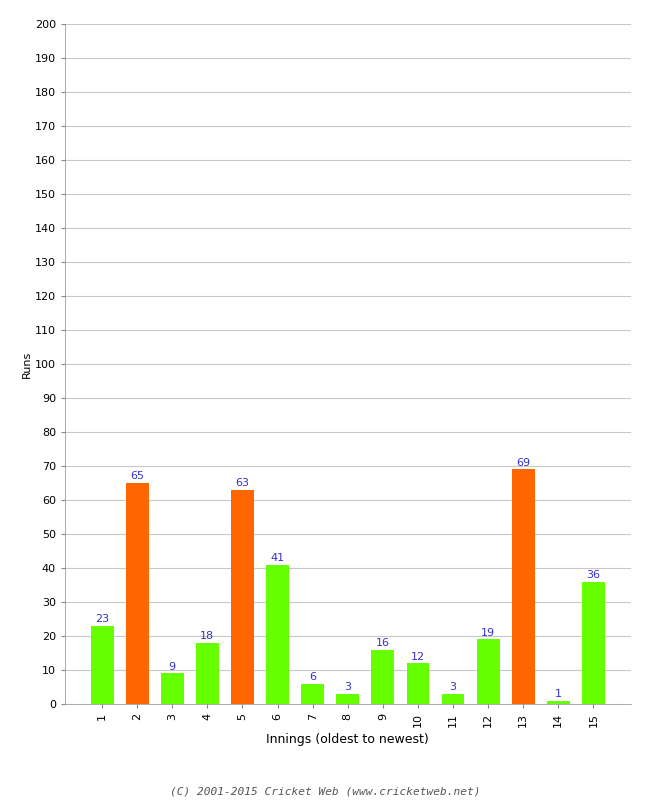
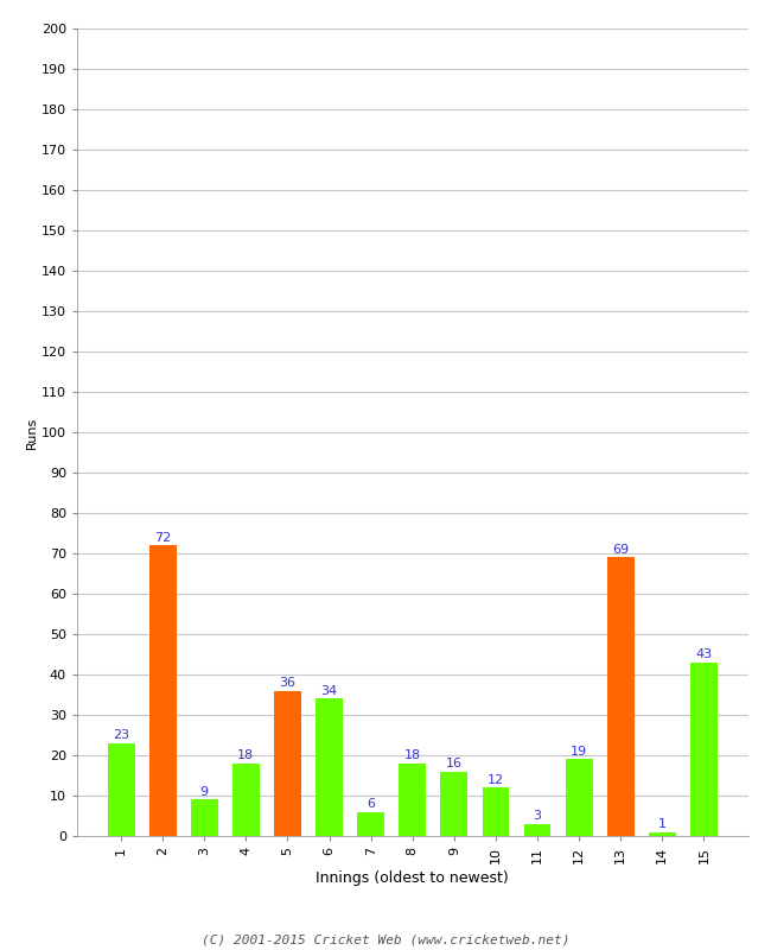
2: 65 -> 72
5: 63 -> 36
6: 41 -> 34
8: 3 -> 18
15: 36 -> 43
